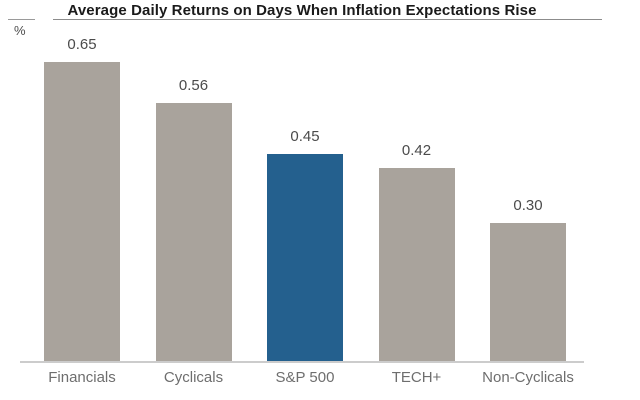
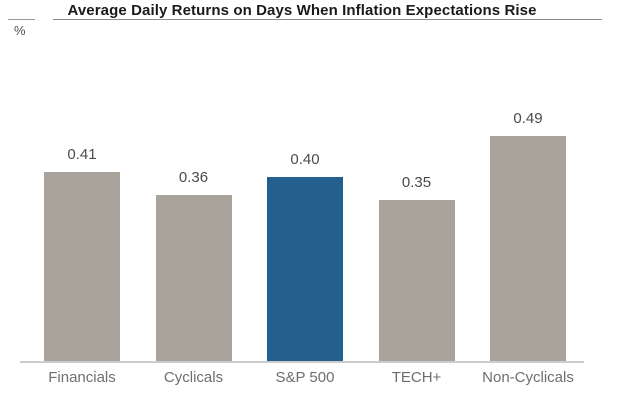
Financials: 0.65 -> 0.41
Cyclicals: 0.56 -> 0.36
S&P 500: 0.45 -> 0.40
TECH+: 0.42 -> 0.35
Non-Cyclicals: 0.30 -> 0.49
